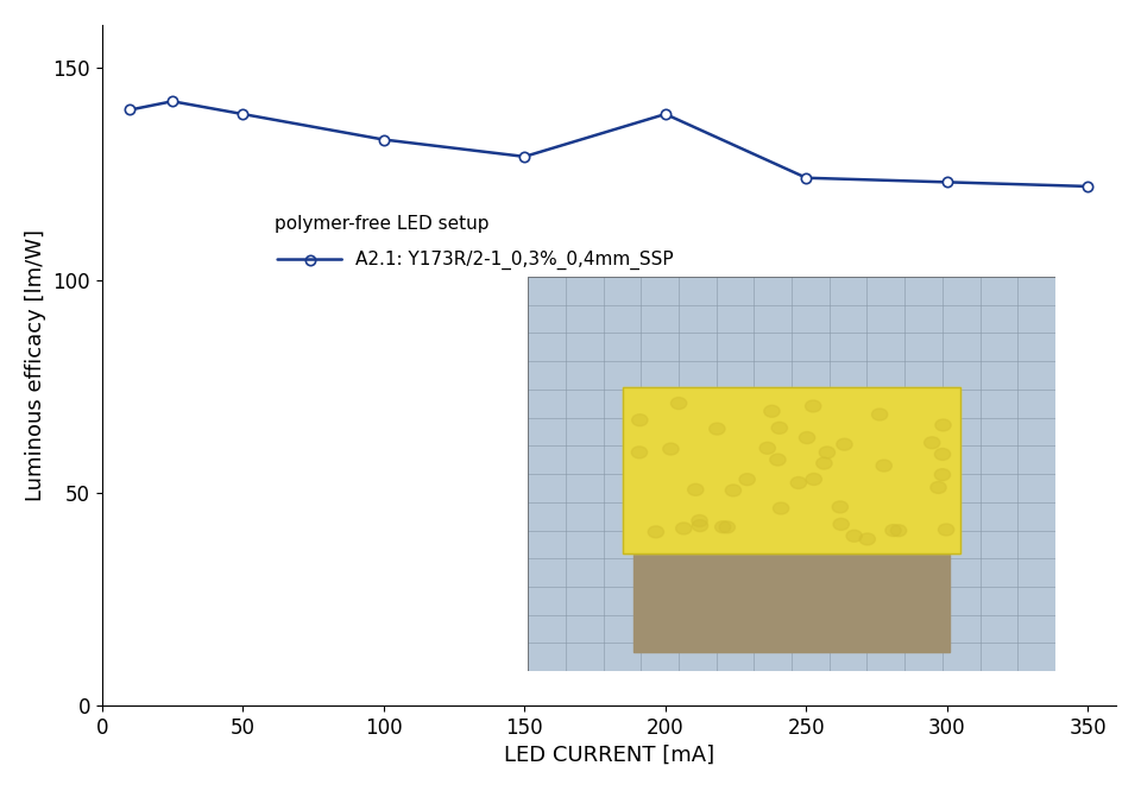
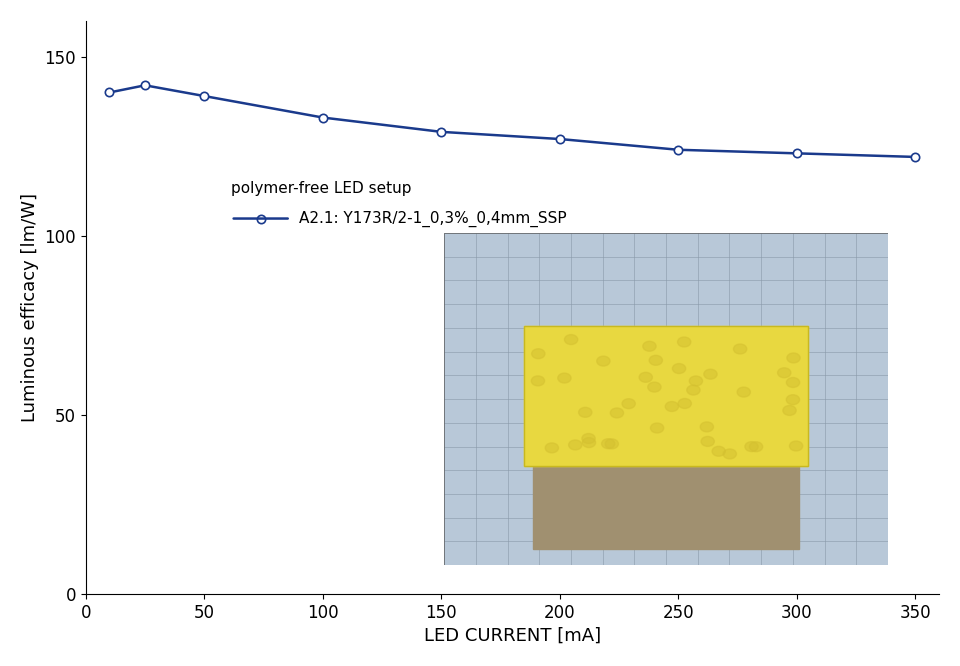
200: 139 -> 127
